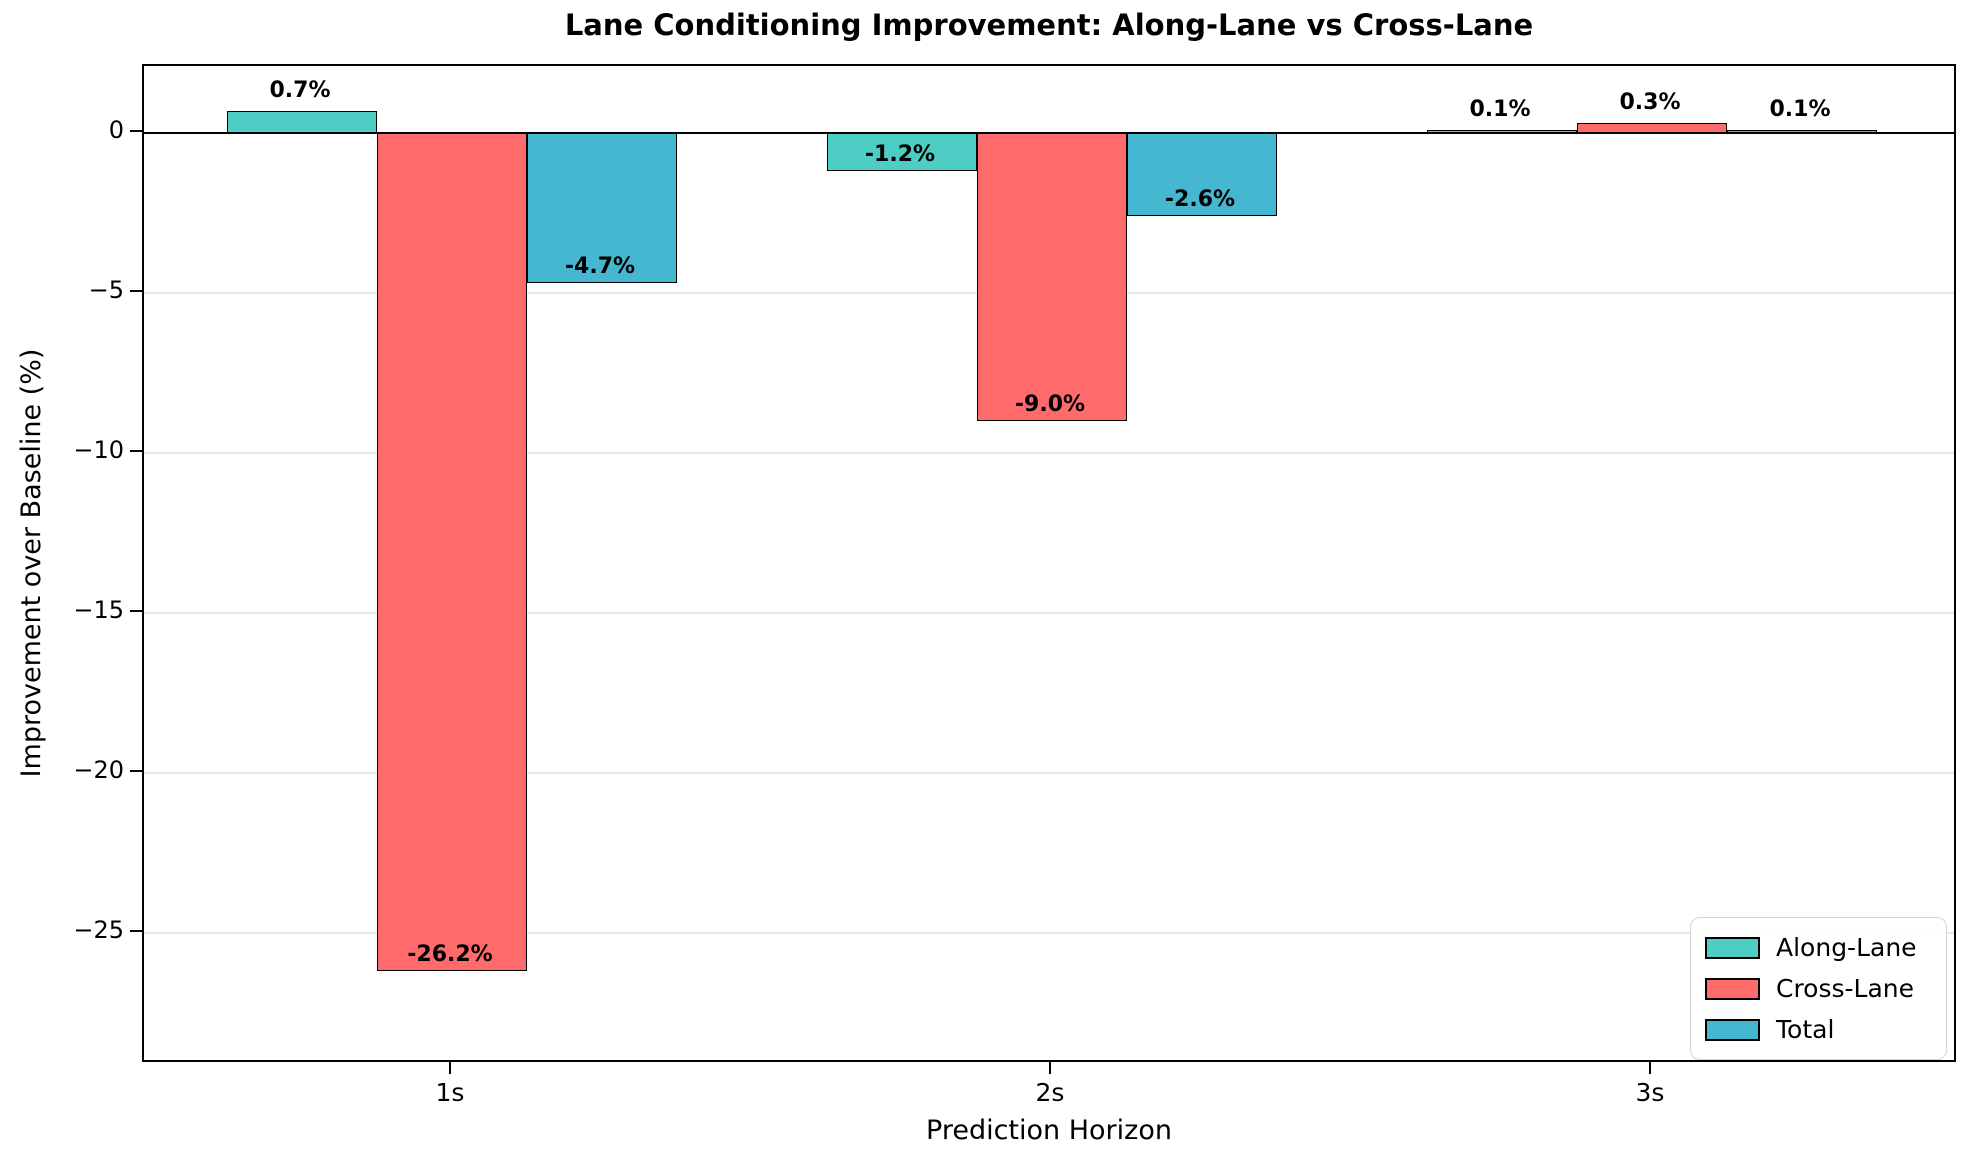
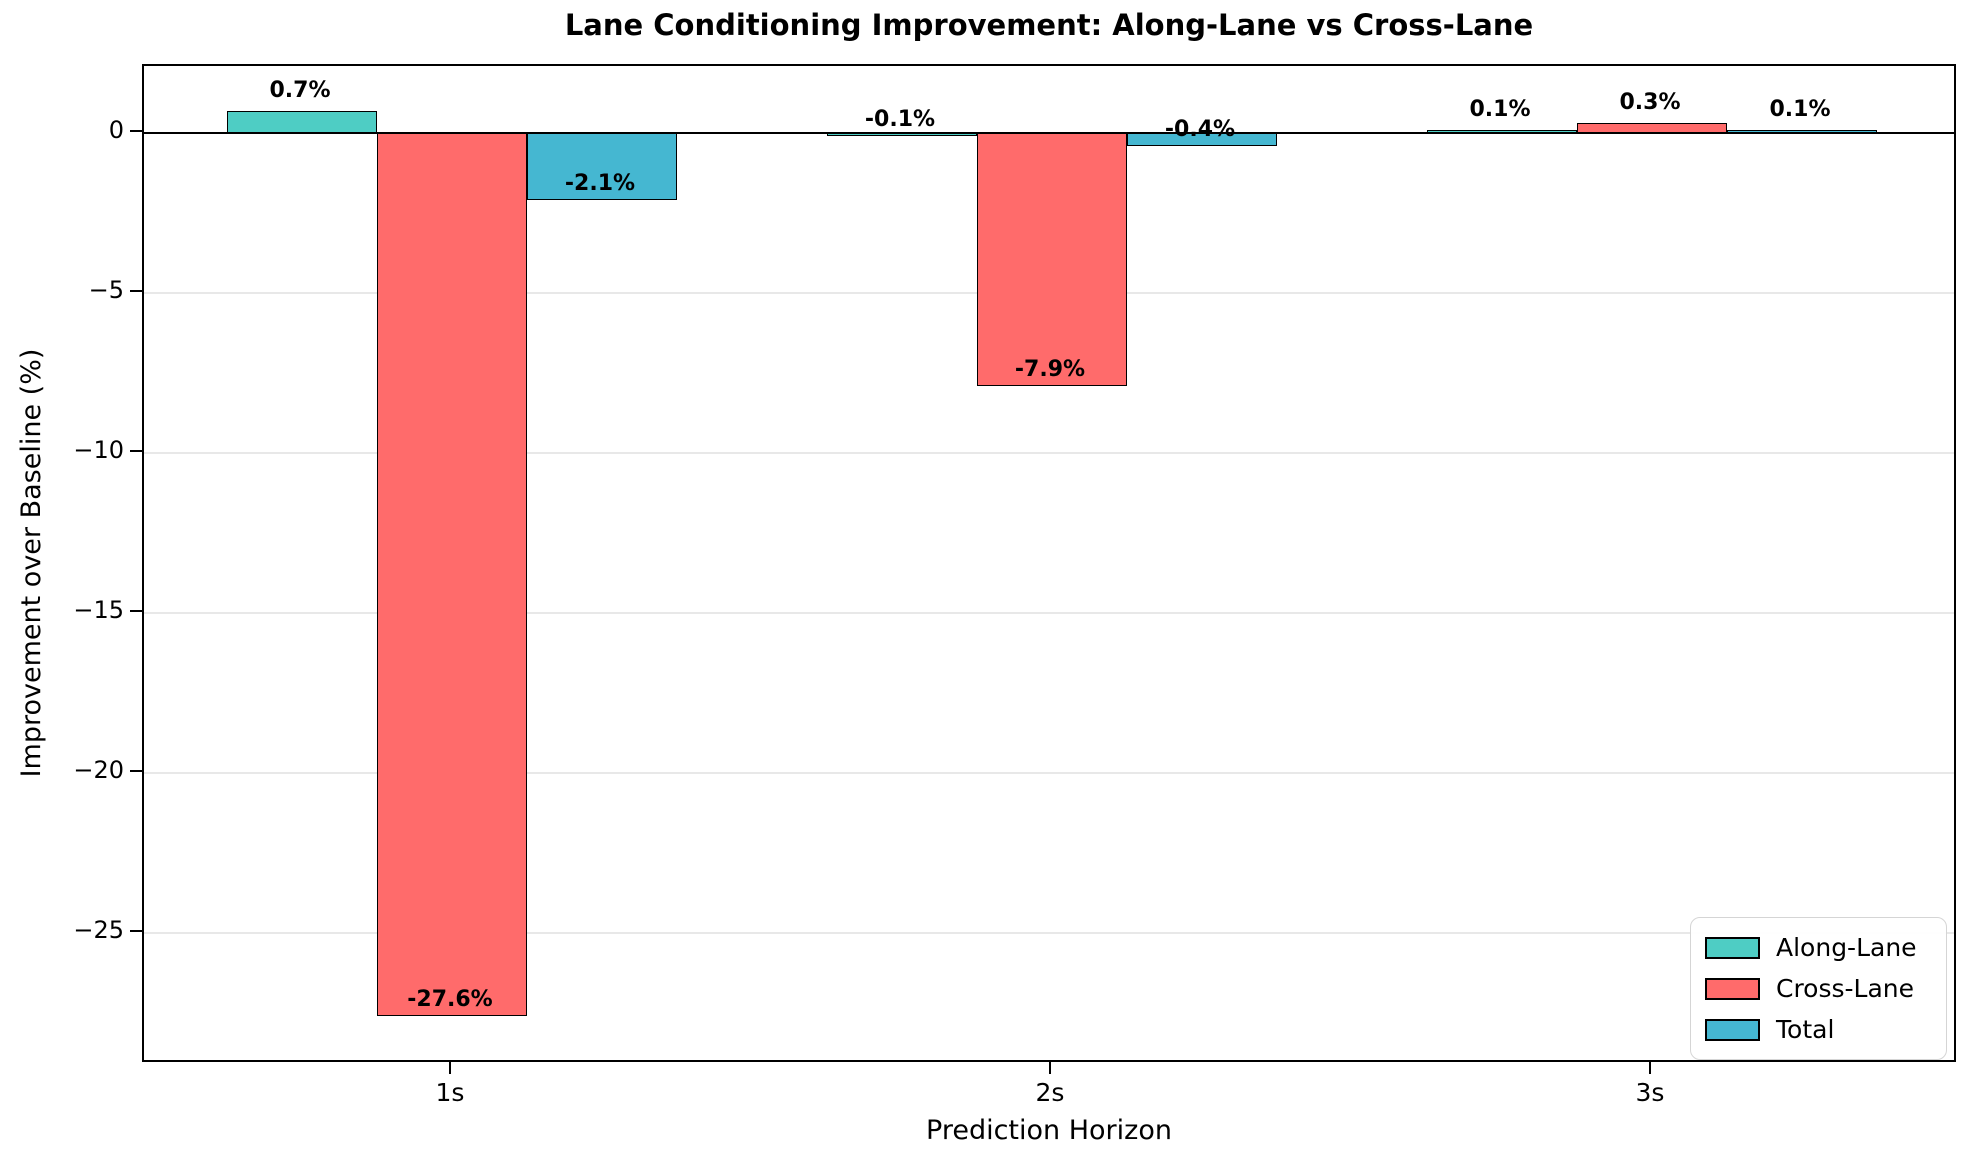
Cross-Lane/1s: -26.2% -> -27.6%
Total/1s: -4.7% -> -2.1%
Along-Lane/2s: -1.2% -> -0.1%
Cross-Lane/2s: -9.0% -> -7.9%
Total/2s: -2.6% -> -0.4%
